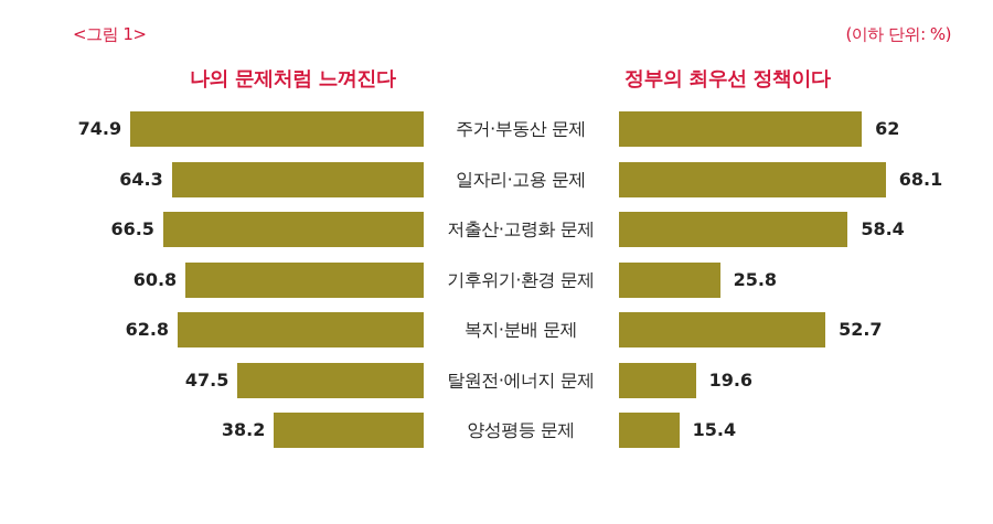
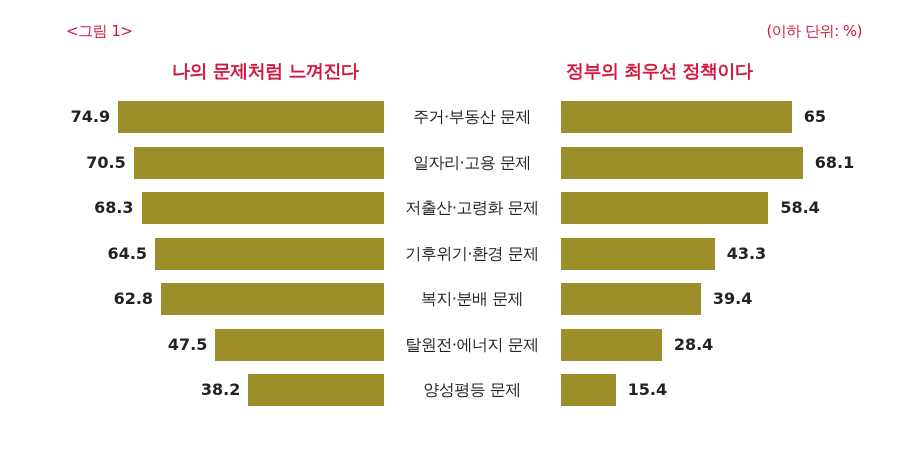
나의 문제처럼 느껴진다/일자리·고용 문제: 64.3 -> 70.5
나의 문제처럼 느껴진다/저출산·고령화 문제: 66.5 -> 68.3
나의 문제처럼 느껴진다/기후위기·환경 문제: 60.8 -> 64.5
정부의 최우선 정책이다/주거·부동산 문제: 62 -> 65
정부의 최우선 정책이다/기후위기·환경 문제: 25.8 -> 43.3
정부의 최우선 정책이다/복지·분배 문제: 52.7 -> 39.4
정부의 최우선 정책이다/탈원전·에너지 문제: 19.6 -> 28.4
